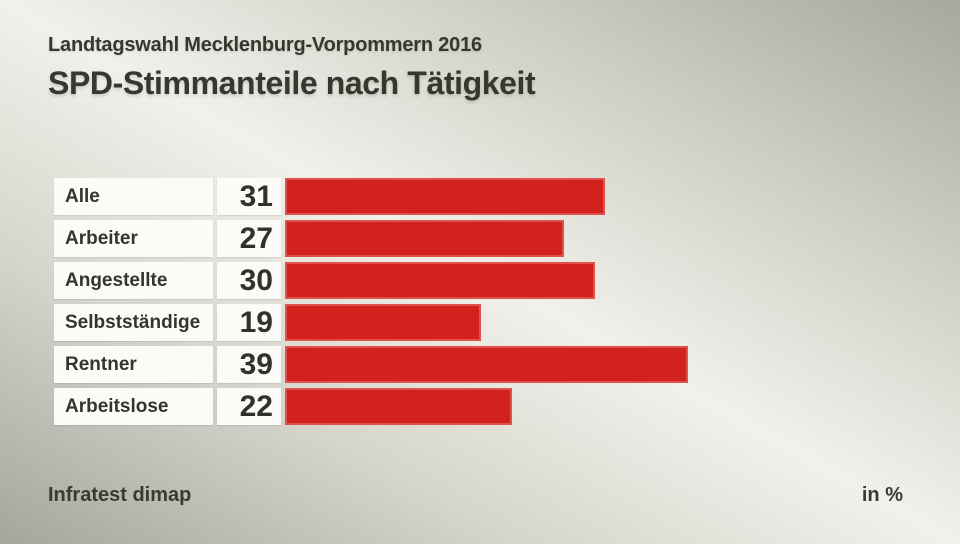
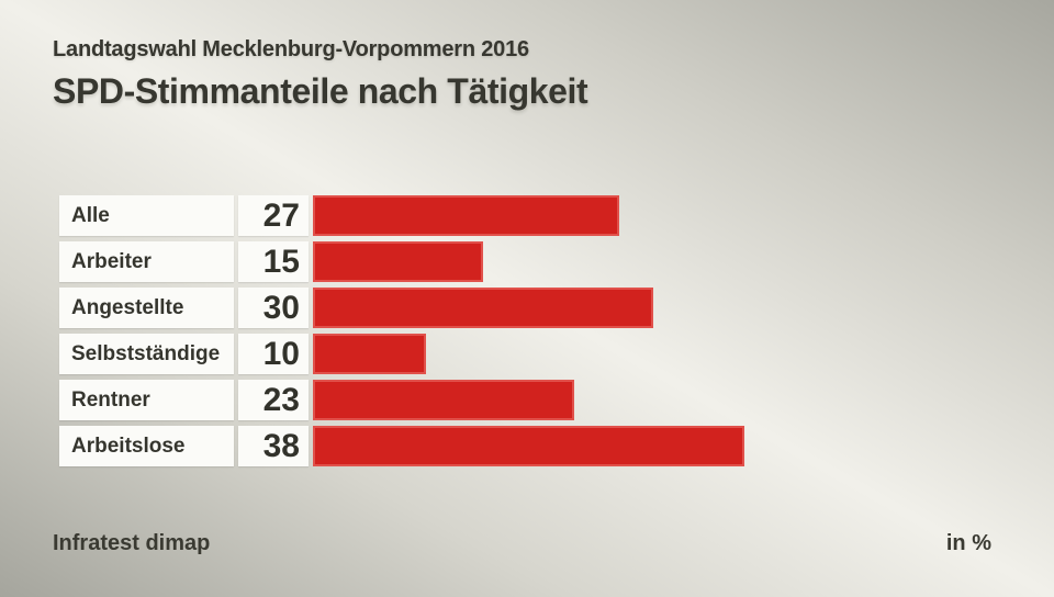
Alle: 31 -> 27
Arbeiter: 27 -> 15
Selbstständige: 19 -> 10
Rentner: 39 -> 23
Arbeitslose: 22 -> 38
